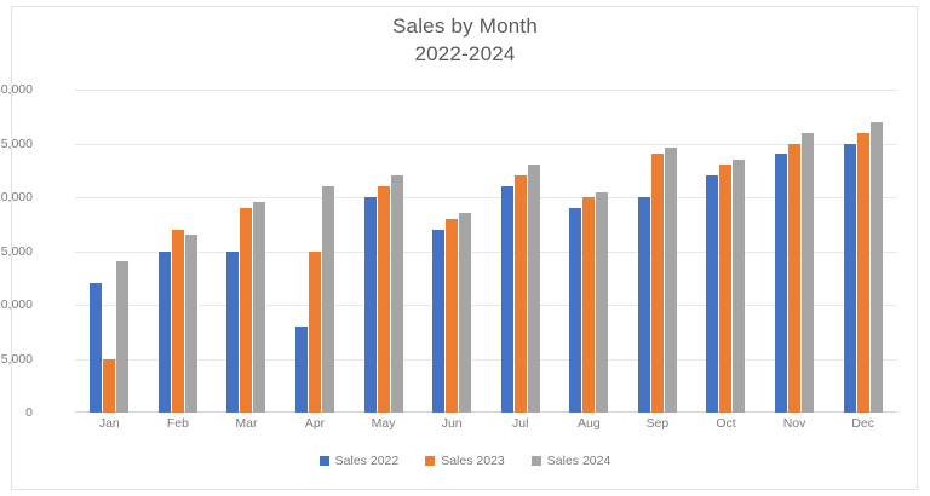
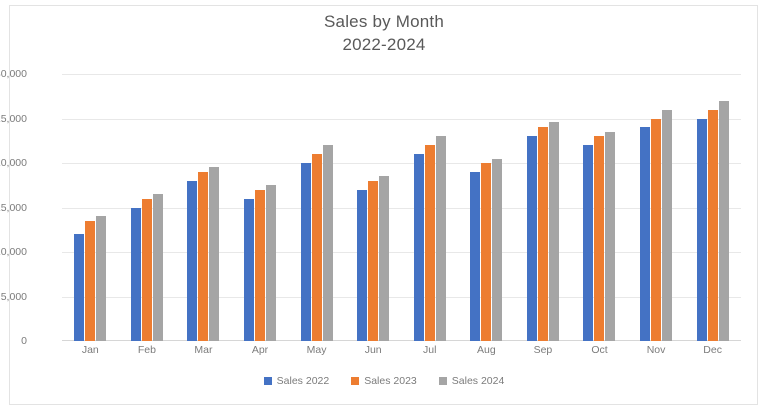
Sales 2023/Jan: 5000 -> 14000
Sales 2023/Feb: 17000 -> 16000
Sales 2022/Mar: 15000 -> 18000
Sales 2022/Apr: 8000 -> 16000
Sales 2023/Apr: 15000 -> 17000
Sales 2024/Apr: 21000 -> 18000
Sales 2022/Sep: 20000 -> 23000
